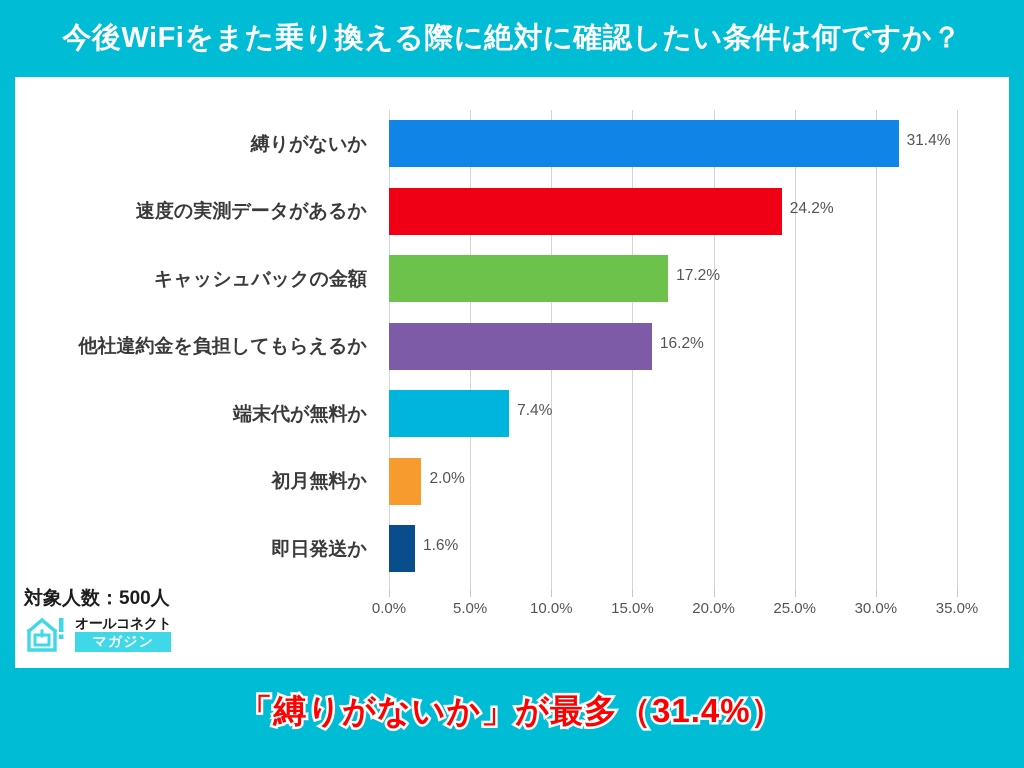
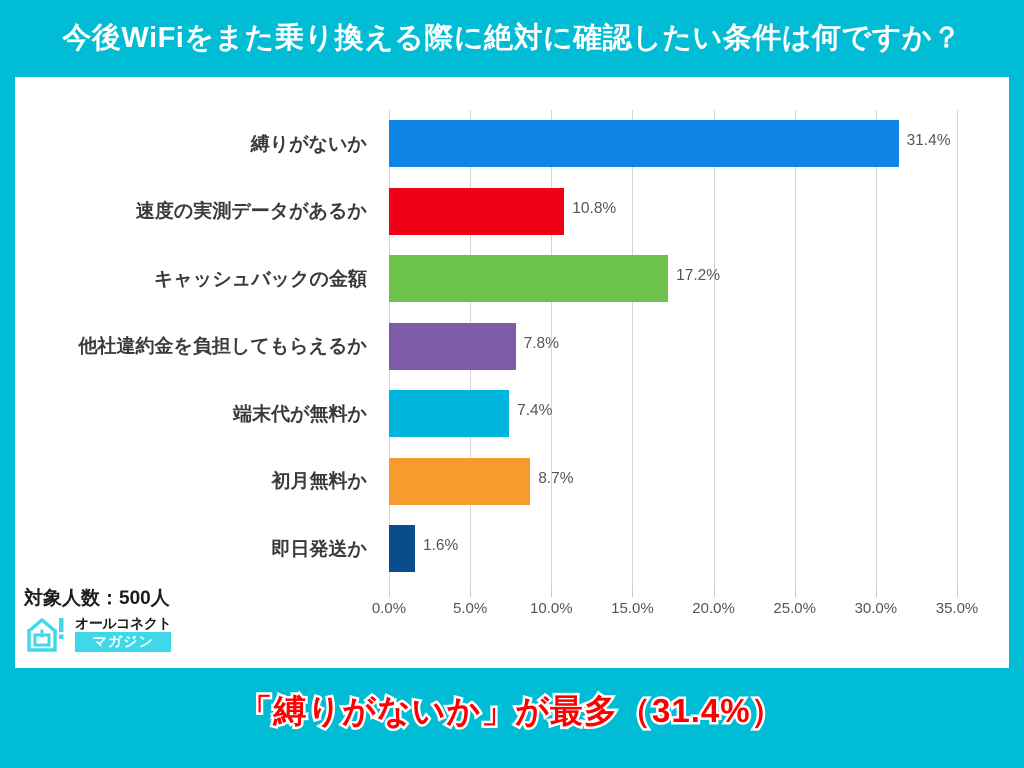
速度の実測データがあるか: 24.2% -> 10.8%
他社違約金を負担してもらえるか: 16.2% -> 7.8%
初月無料か: 2.0% -> 8.7%
